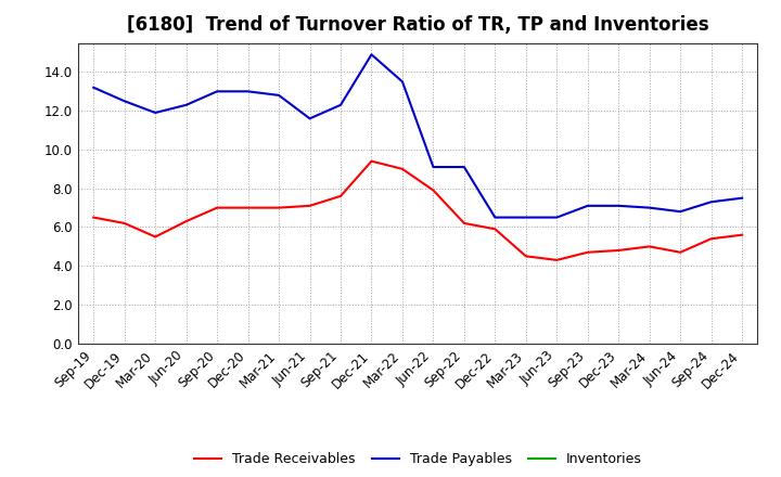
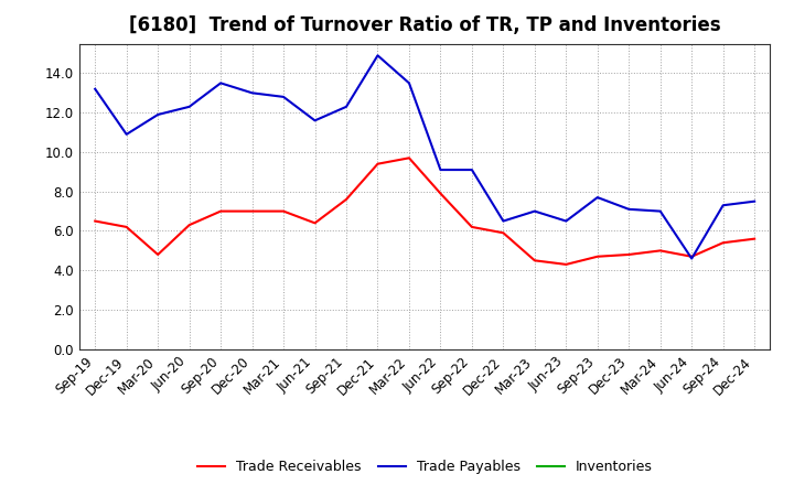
Trade Payables/Dec-19: 12.5 -> 10.9
Trade Receivables/Mar-20: 5.5 -> 4.8
Trade Payables/Sep-20: 13.0 -> 13.5
Trade Receivables/Jun-21: 7.1 -> 6.4
Trade Receivables/Mar-22: 9.0 -> 9.7
Trade Payables/Mar-23: 6.5 -> 7.0
Trade Payables/Sep-23: 7.1 -> 7.7
Trade Payables/Jun-24: 6.8 -> 4.6
